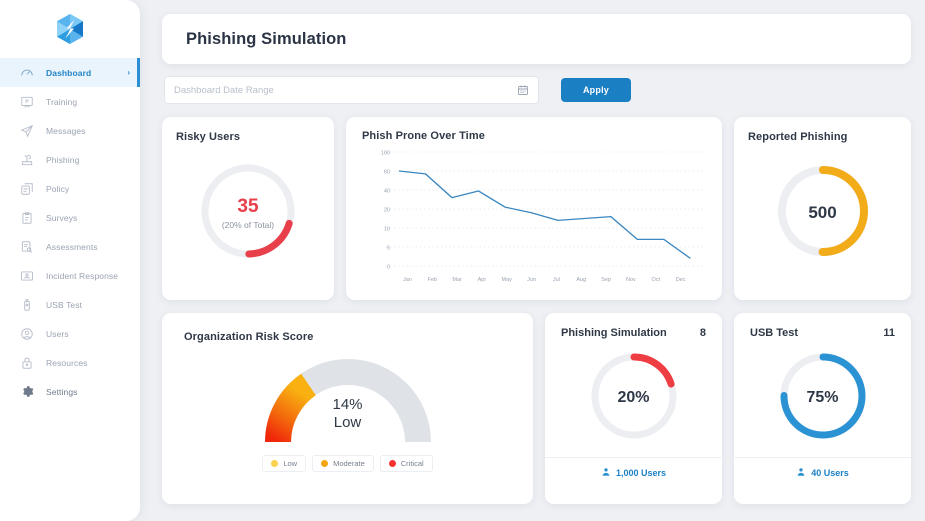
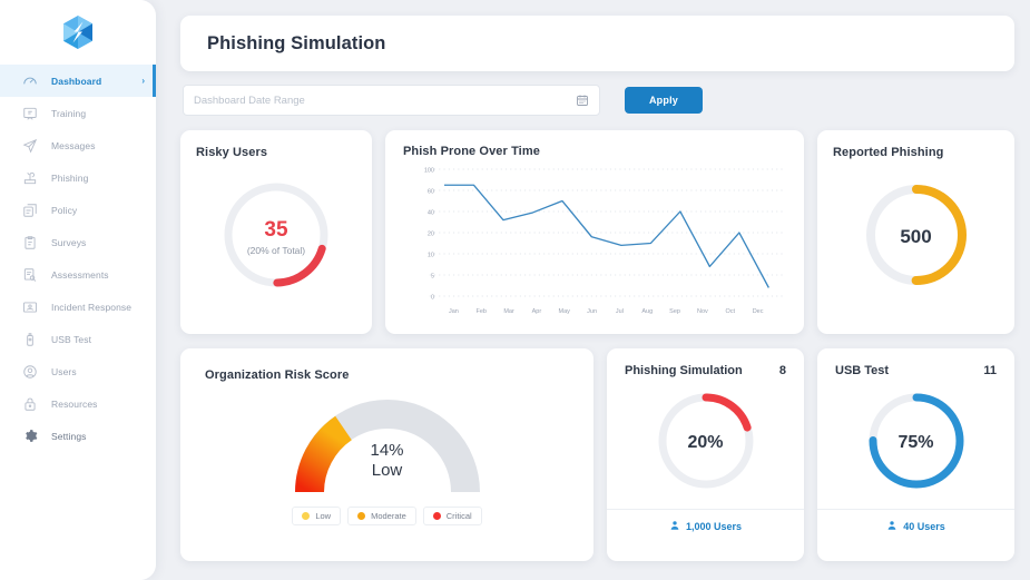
Jan: 60 -> 70
Feb: 60 -> 70
May: 20 -> 50
Sep: 20 -> 40
Oct: 10 -> 20
